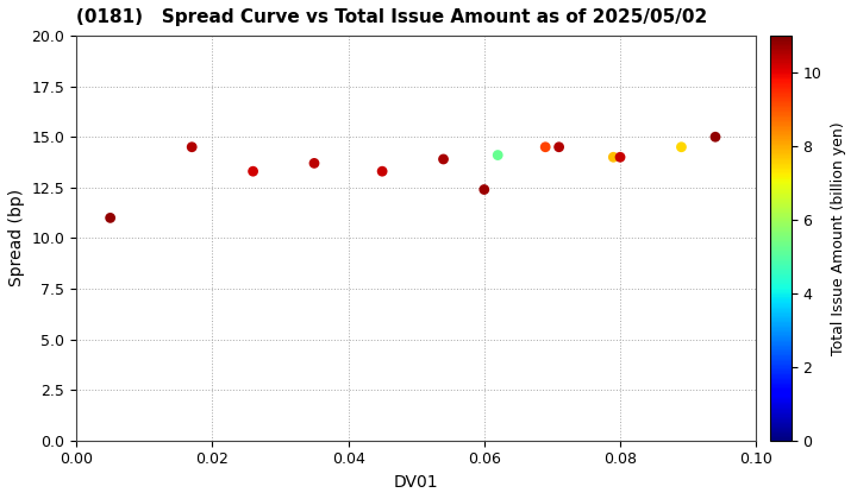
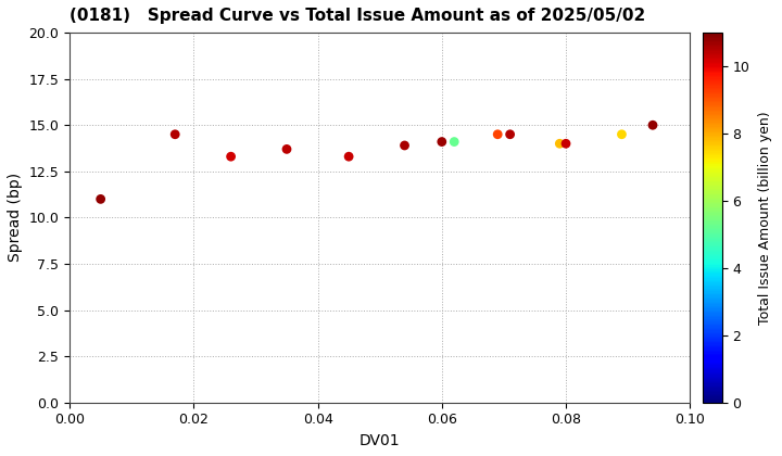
0.06: 12.4 -> 14.1
